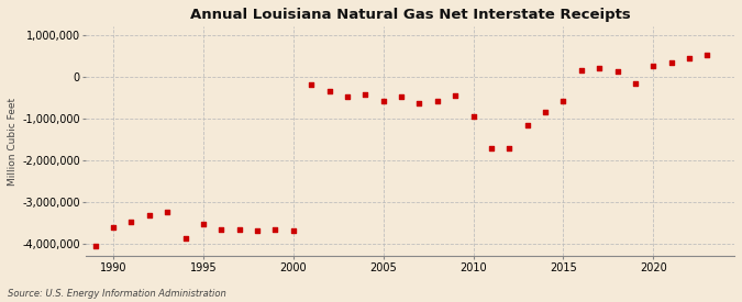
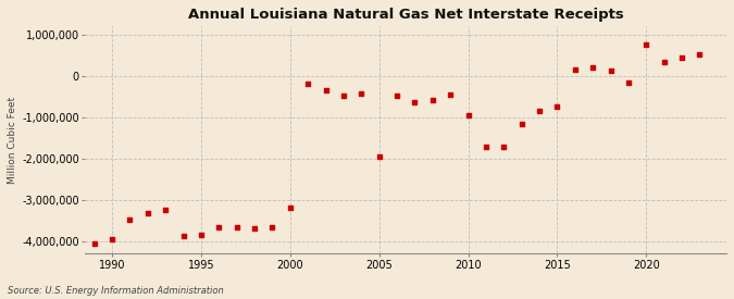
1990: -3,620,000 -> -3,950,000
1995: -3,530,000 -> -3,850,000
2000: -3,700,000 -> -3,200,000
2005: -590,000 -> -1,950,000
2015: -580,000 -> -750,000
2020: 250,000 -> 750,000
